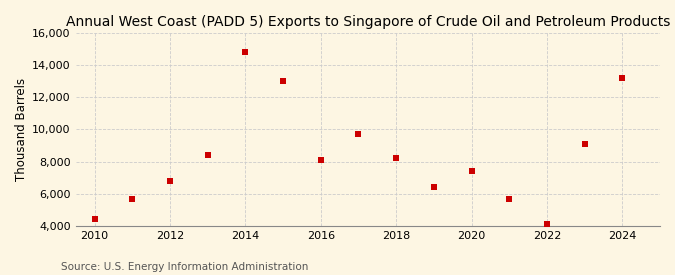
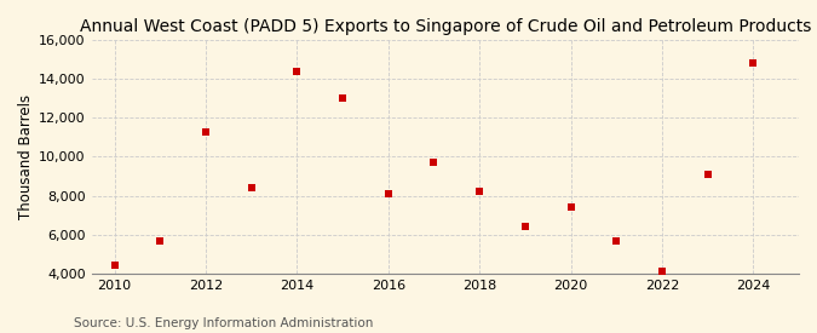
2012: 6,800 -> 11,300
2014: 14,800 -> 14,400
2024: 13,200 -> 14,800
